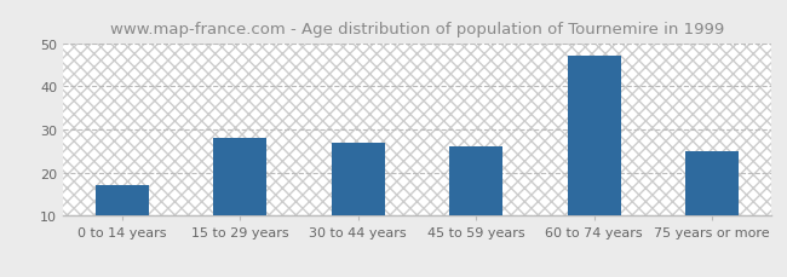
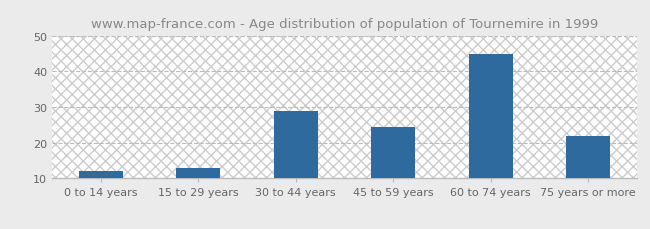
0 to 14 years: 17.0 -> 12.0
15 to 29 years: 28.0 -> 13.0
30 to 44 years: 27.0 -> 29.0
45 to 59 years: 26.0 -> 24.5
60 to 74 years: 47.0 -> 45.0
75 years or more: 25.0 -> 22.0
